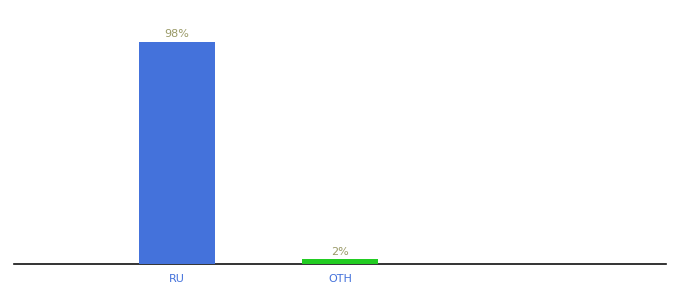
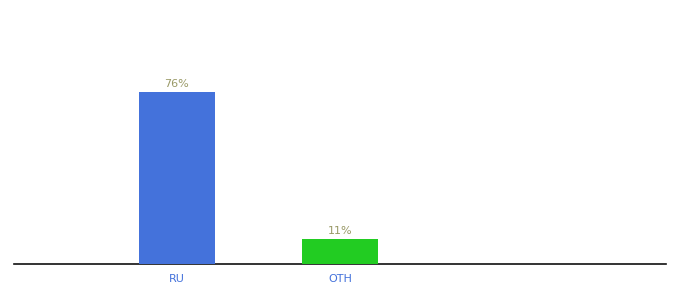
RU: 98% -> 76%
OTH: 2% -> 11%
